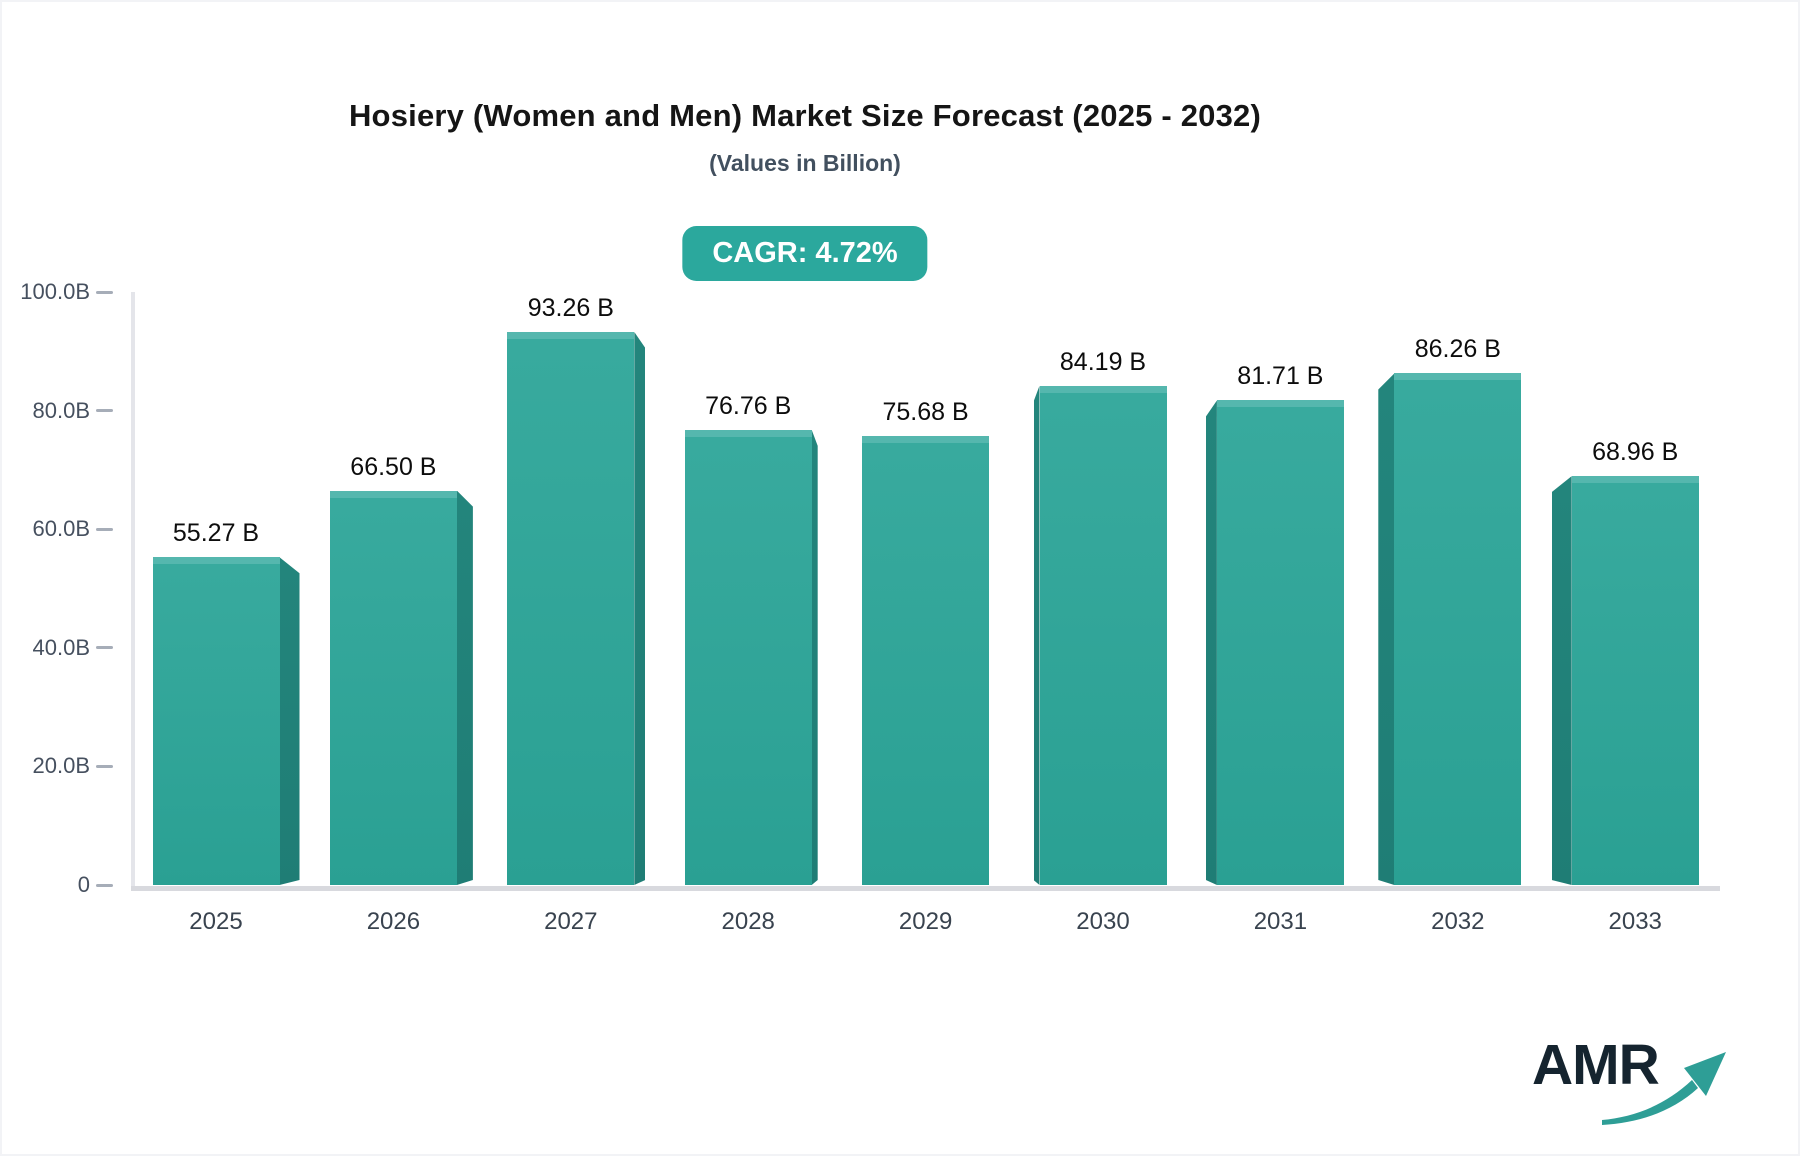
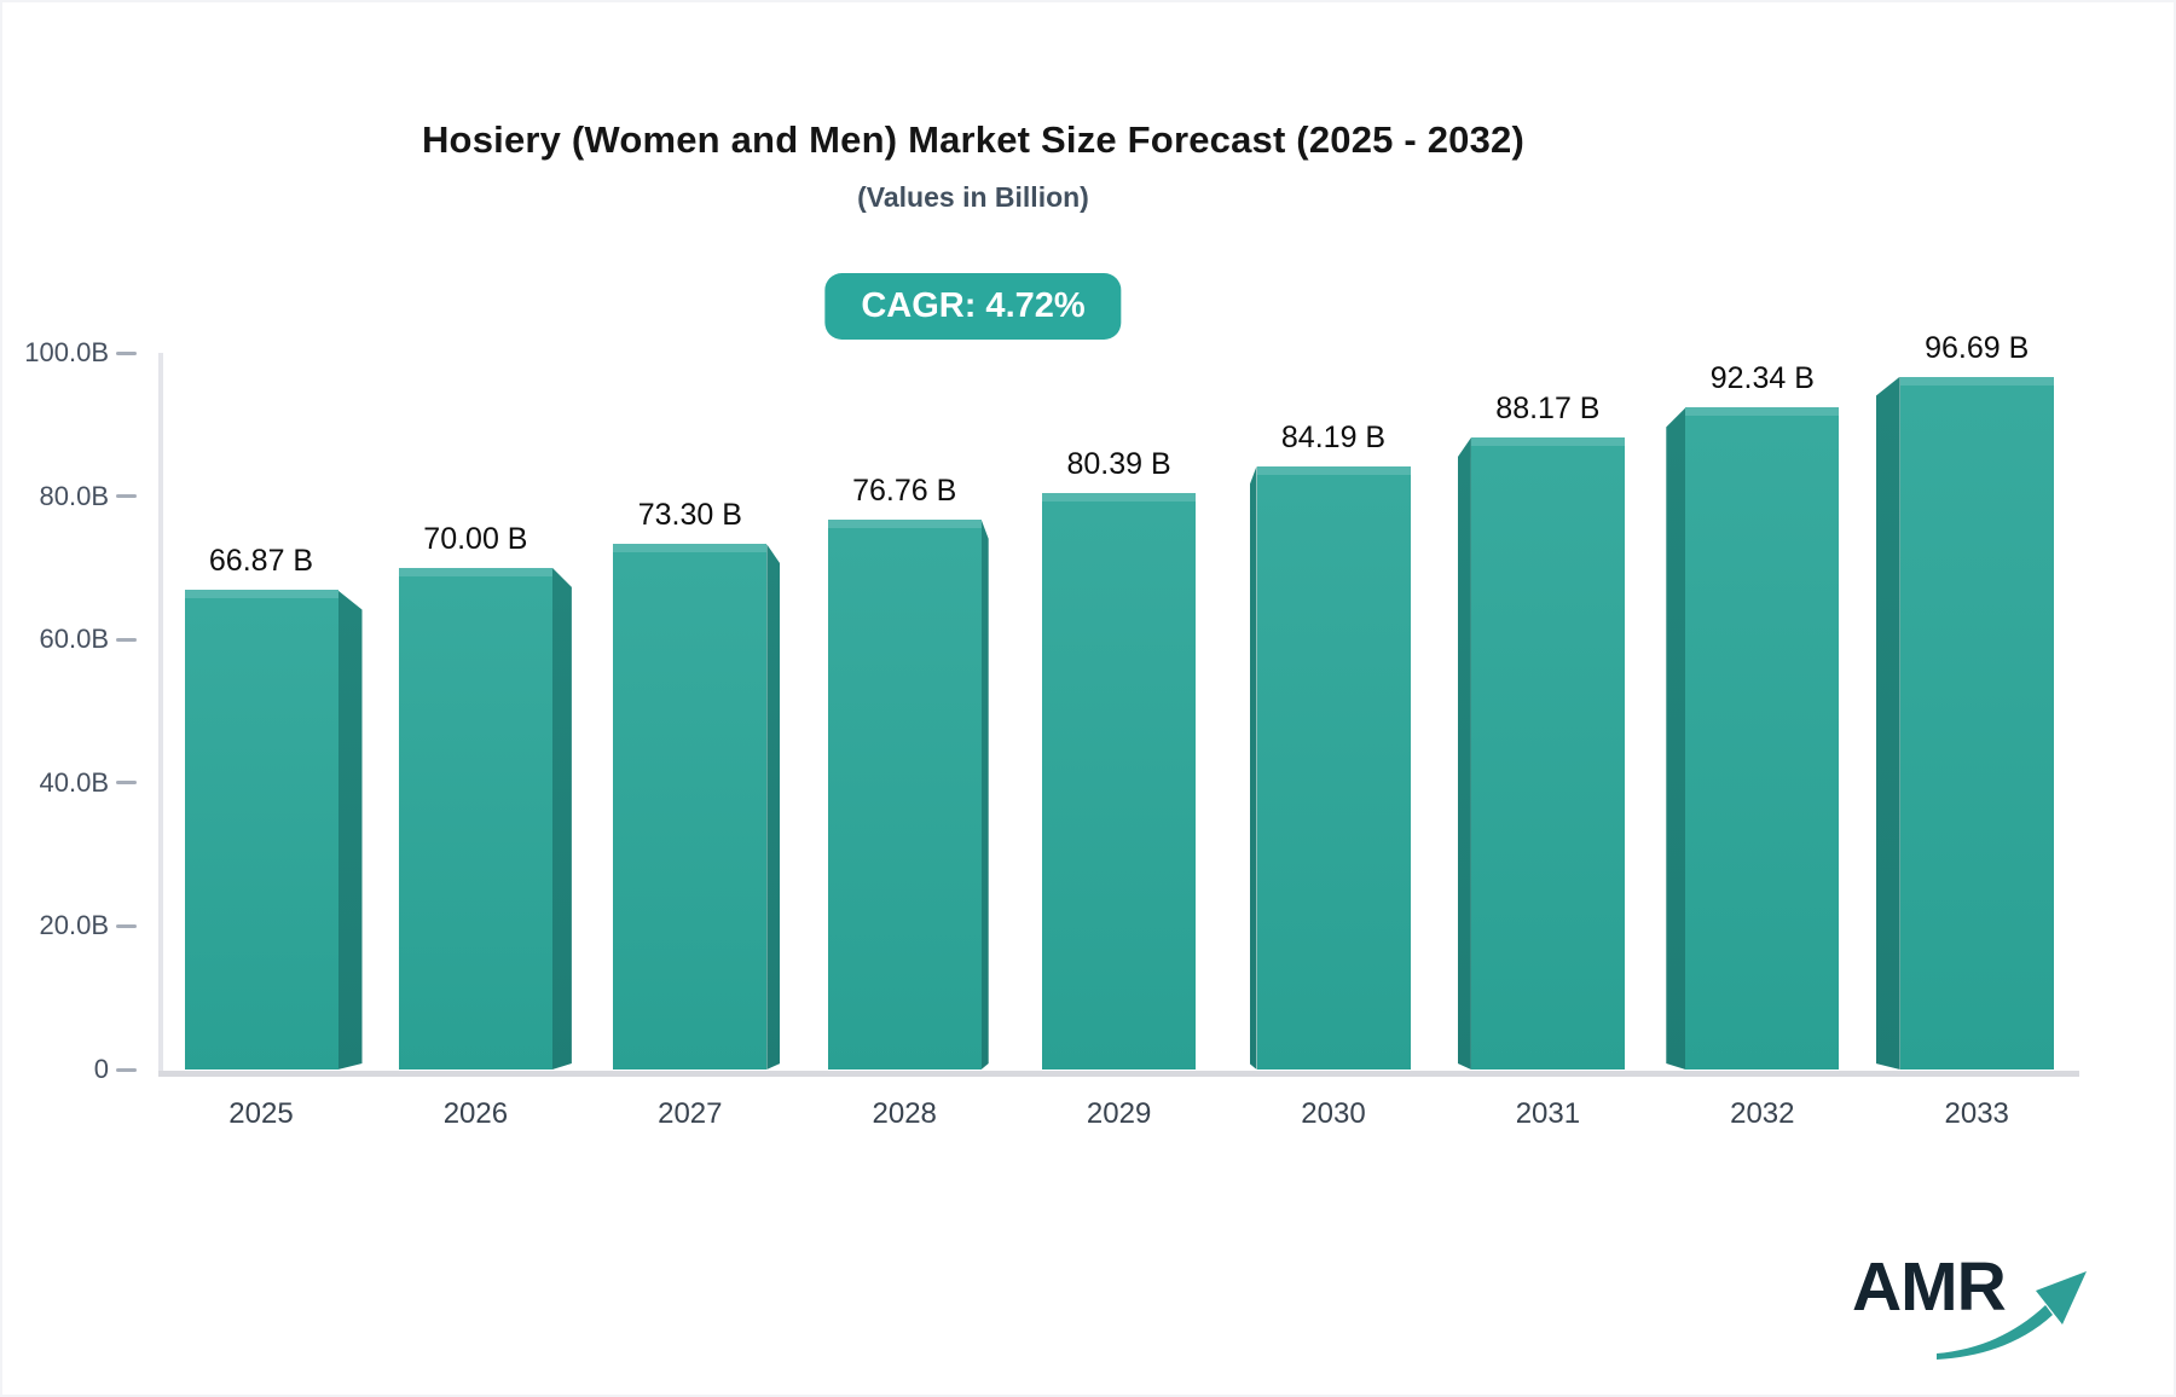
2025: 55.27 -> 66.87
2026: 66.50 -> 70.00
2027: 93.26 -> 73.30
2029: 75.68 -> 80.39
2031: 81.71 -> 88.17
2032: 86.26 -> 92.34
2033: 68.96 -> 96.69
